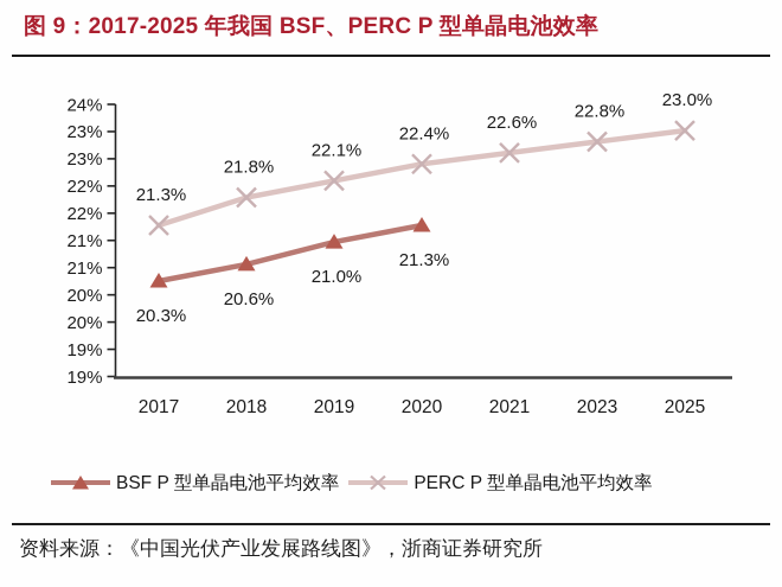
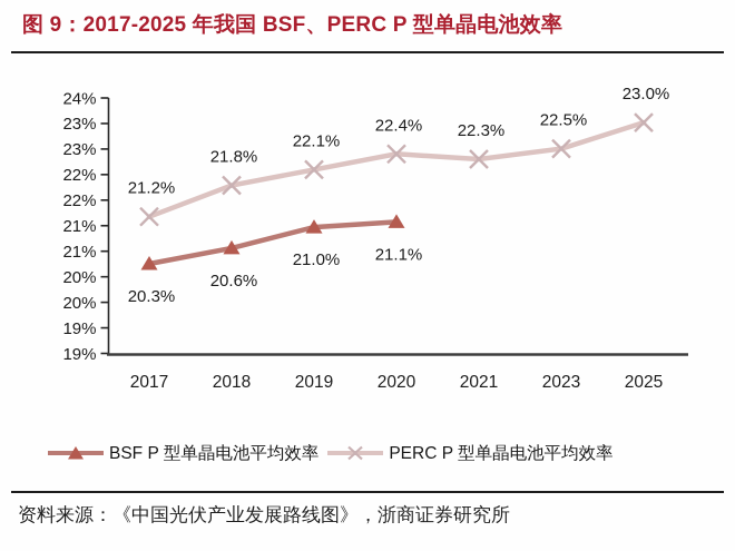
PERC P 型单晶电池平均效率/2017: 21.3% -> 21.2%
BSF P 型单晶电池平均效率/2020: 21.3% -> 21.1%
PERC P 型单晶电池平均效率/2021: 22.6% -> 22.3%
PERC P 型单晶电池平均效率/2023: 22.8% -> 22.5%
